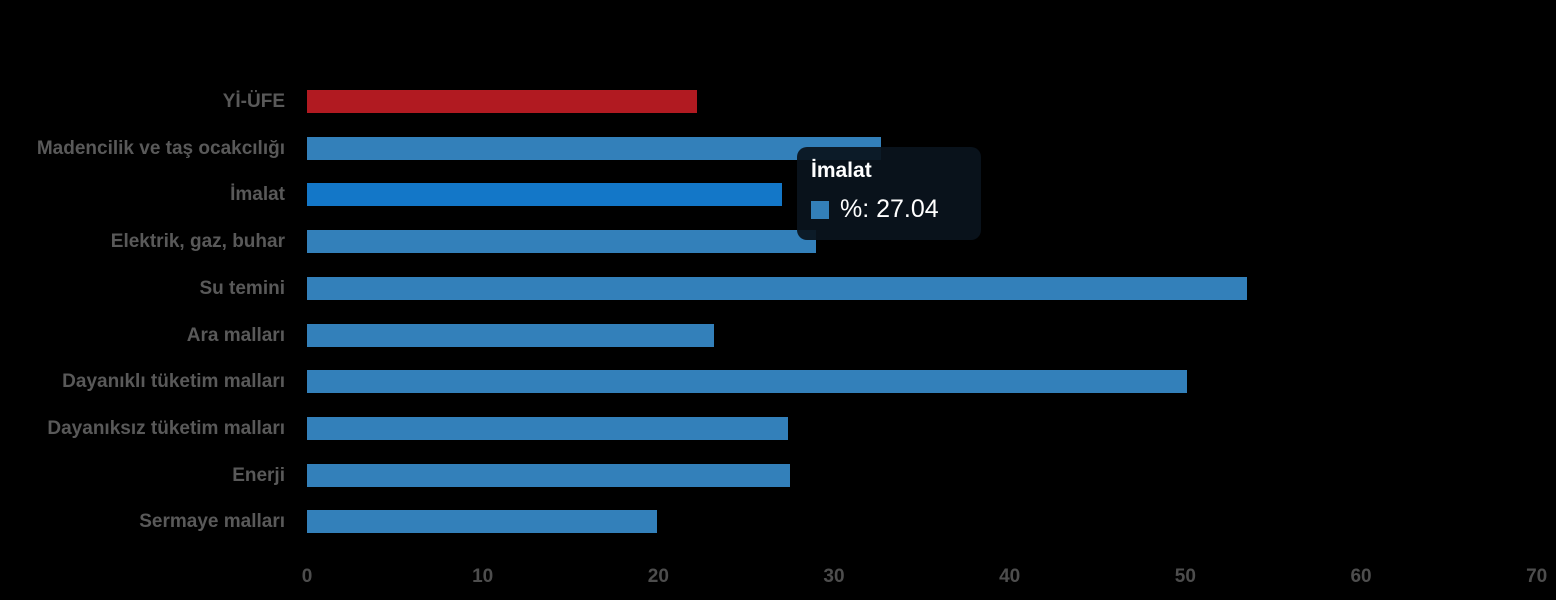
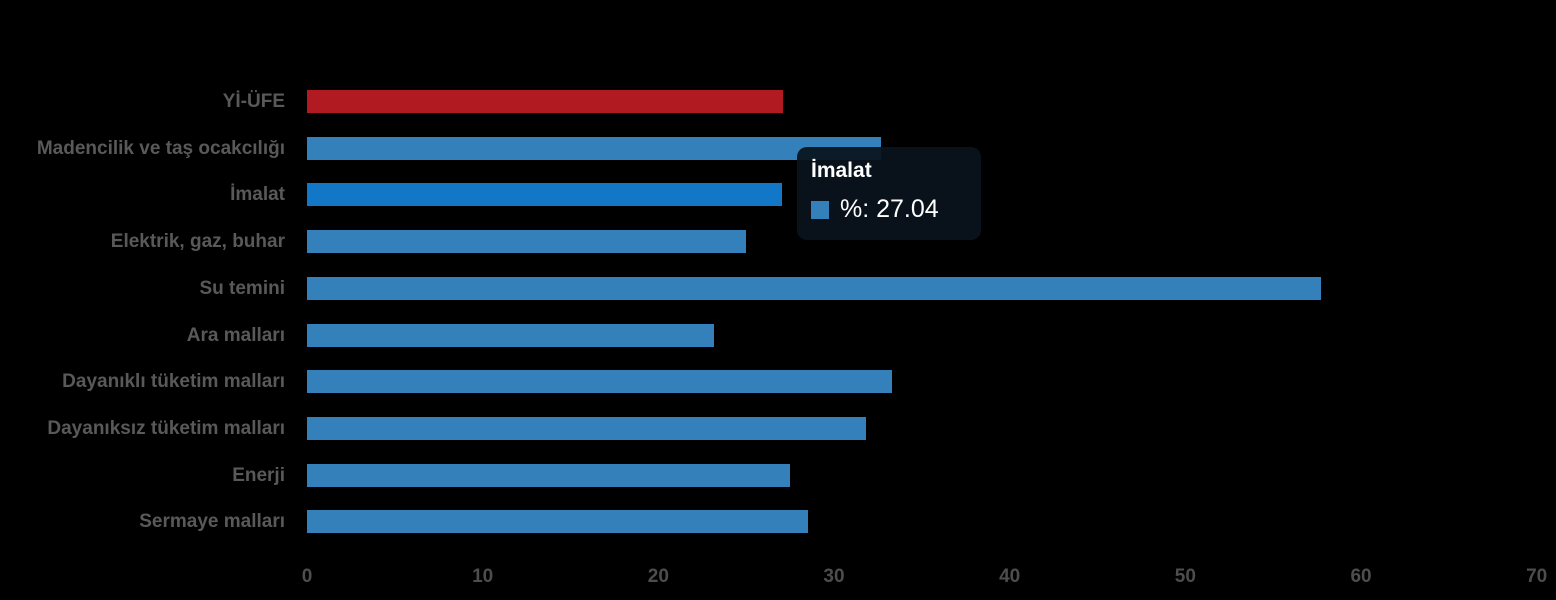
Yİ-ÜFE: 22.2 -> 27.1
Elektrik, gaz, buhar: 29.0 -> 25.0
Su temini: 53.5 -> 57.7
Dayanıklı tüketim malları: 50.1 -> 33.3
Dayanıksız tüketim malları: 27.4 -> 31.8
Sermaye malları: 19.9 -> 28.5
